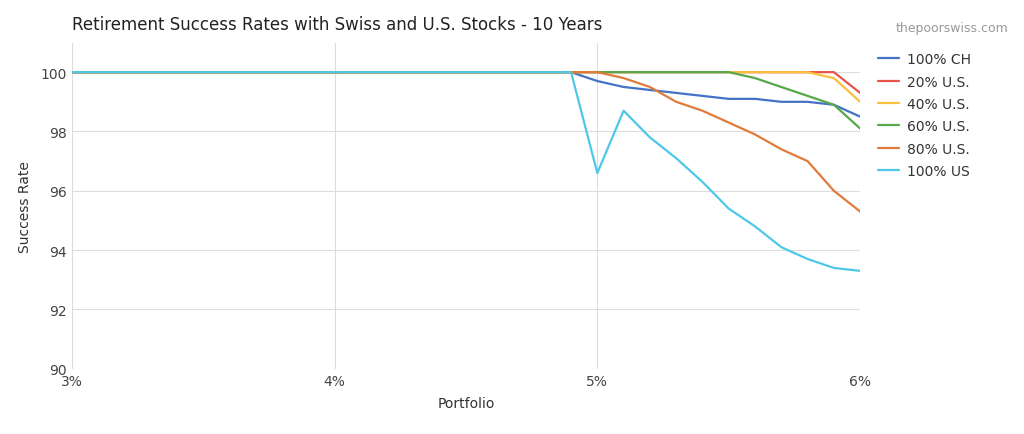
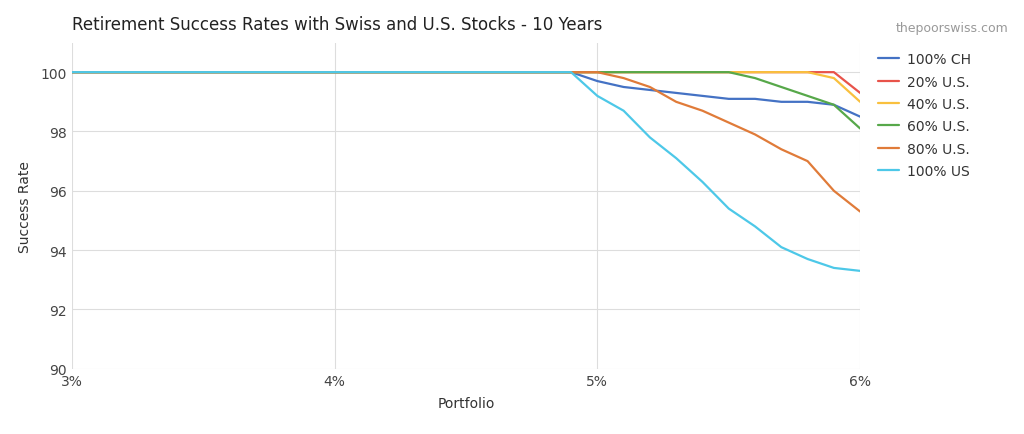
100% US/5%: 96.6 -> 99.2
